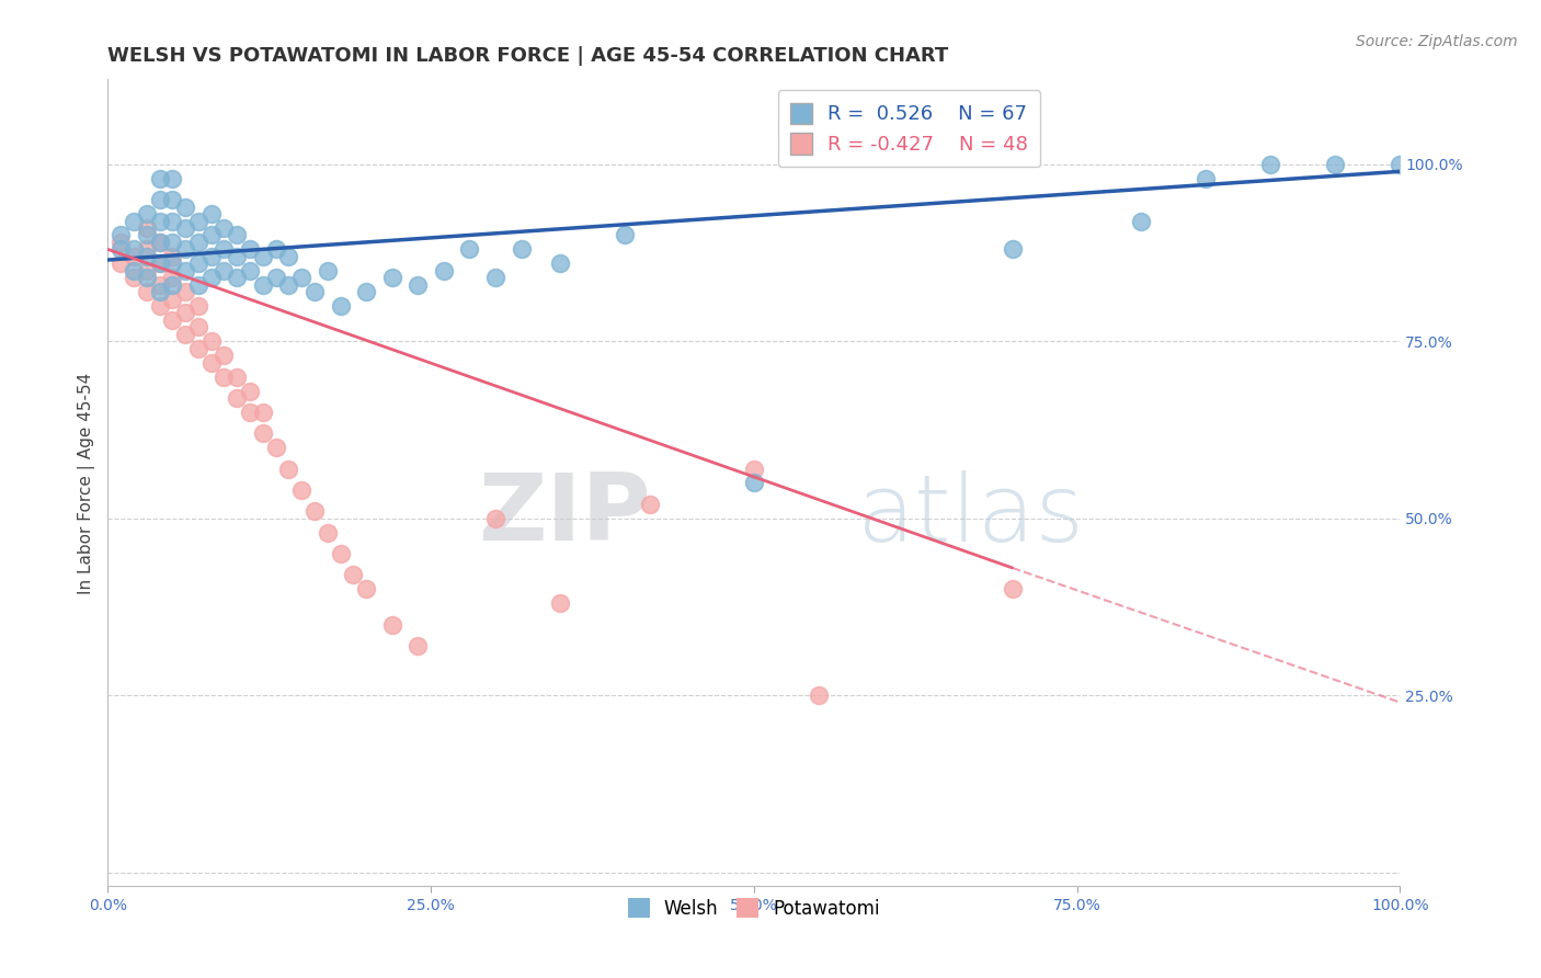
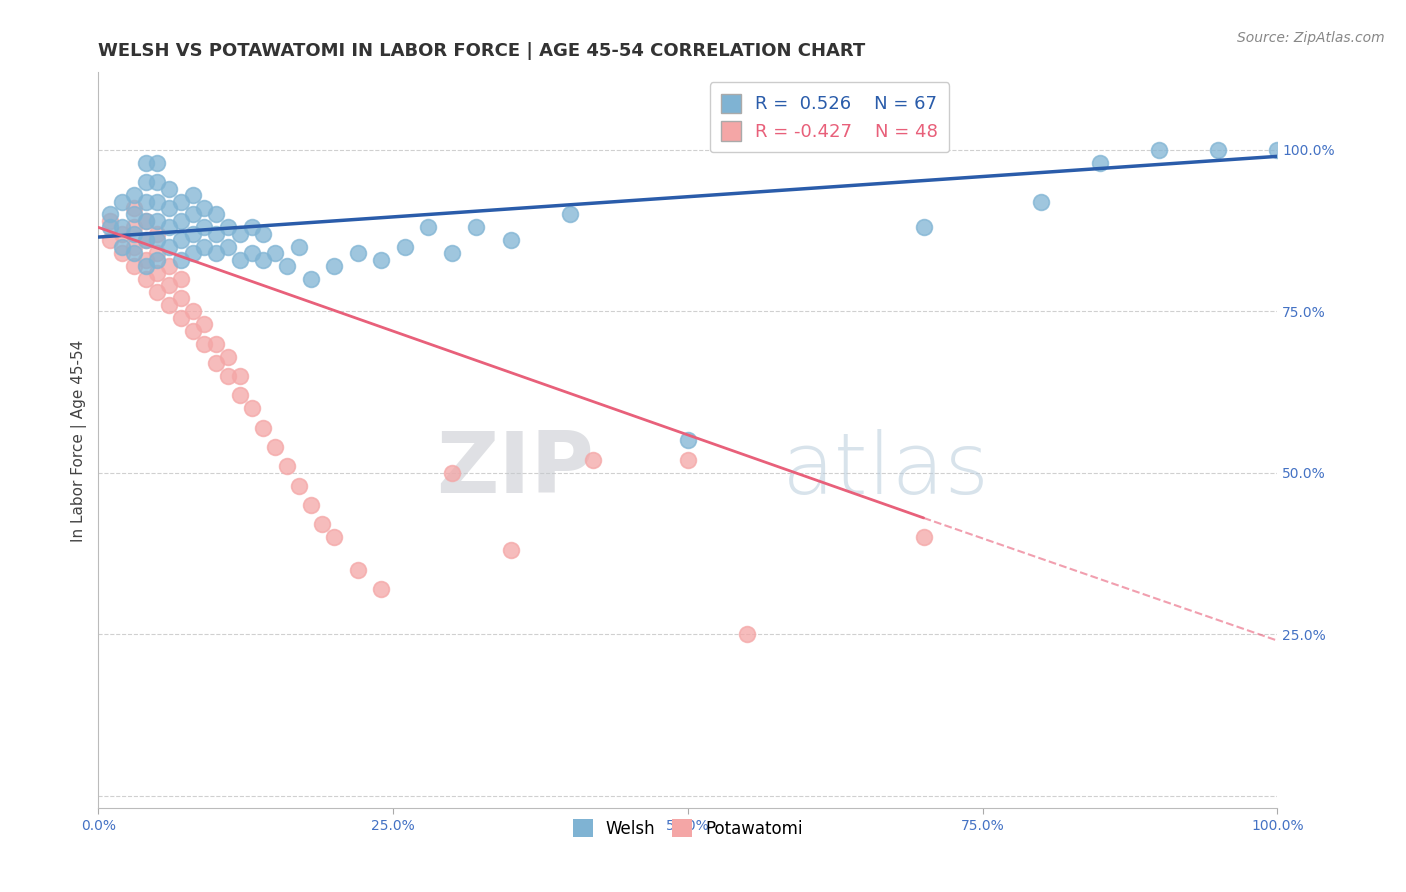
Potawatomi/50.0%: 57% -> 52%
